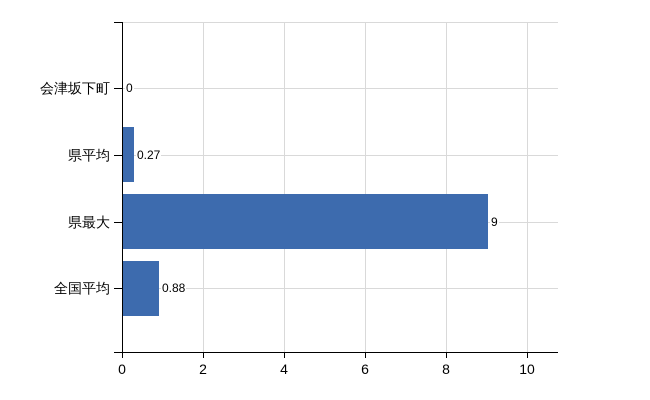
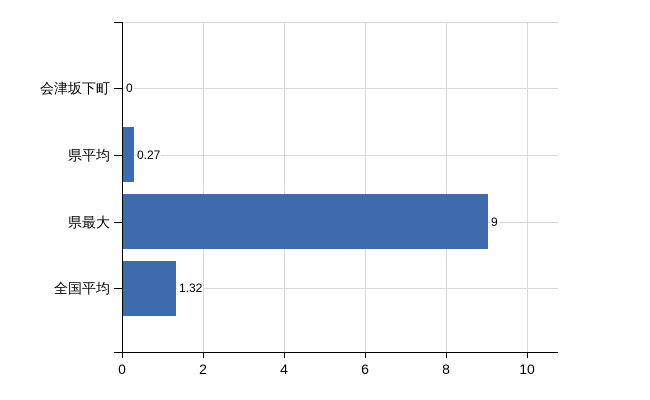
全国平均: 0.88 -> 1.32
